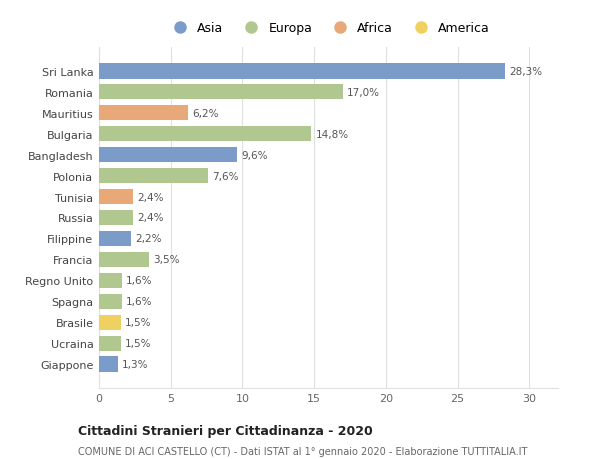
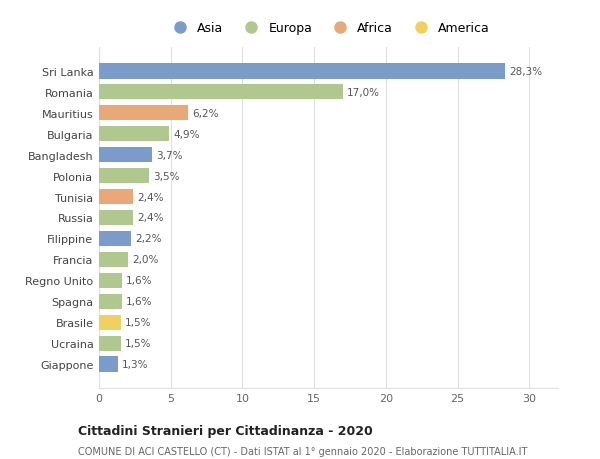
Bulgaria: 14,8% -> 4,9%
Bangladesh: 9,6% -> 3,7%
Polonia: 7,6% -> 3,5%
Francia: 3,5% -> 2,0%
